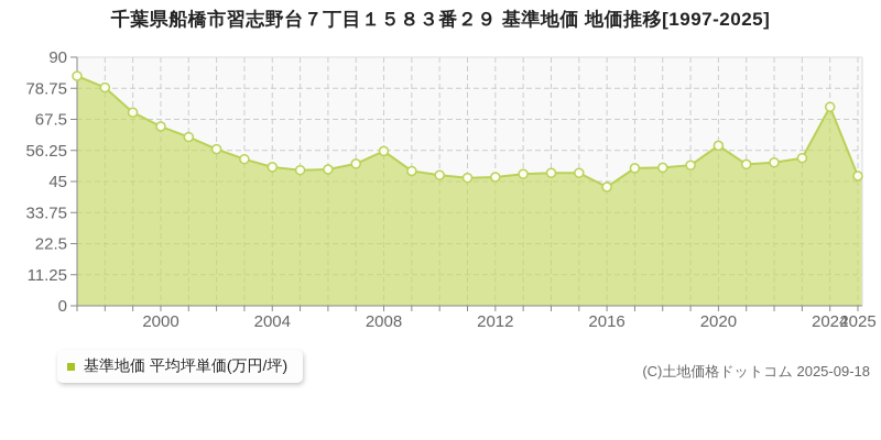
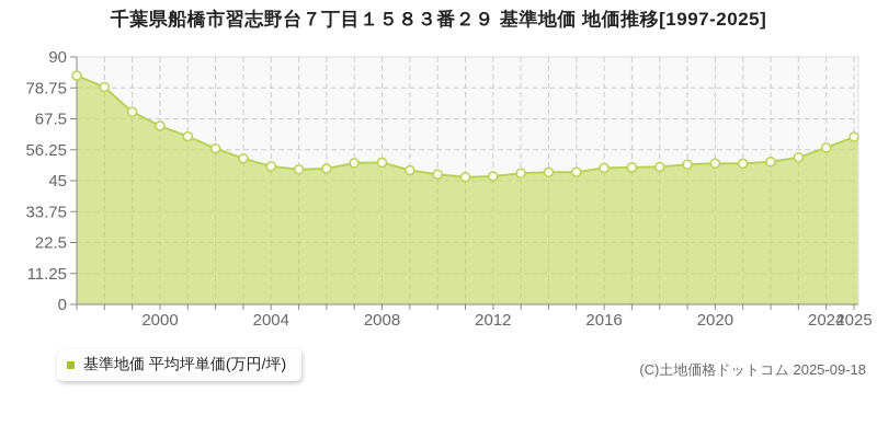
2008: 56 -> 52
2016: 43 -> 50
2020: 58 -> 51
2024: 72 -> 57
2025: 47 -> 61
